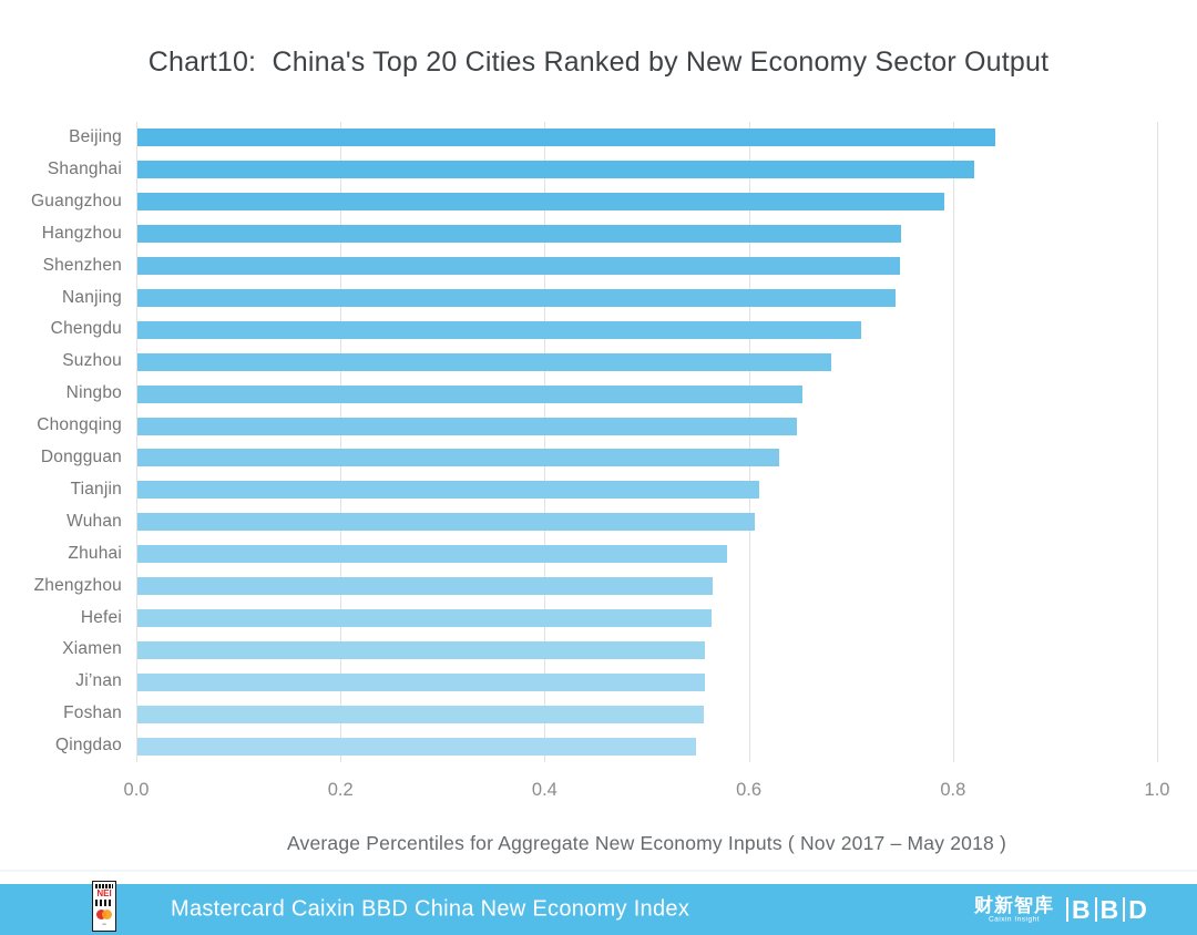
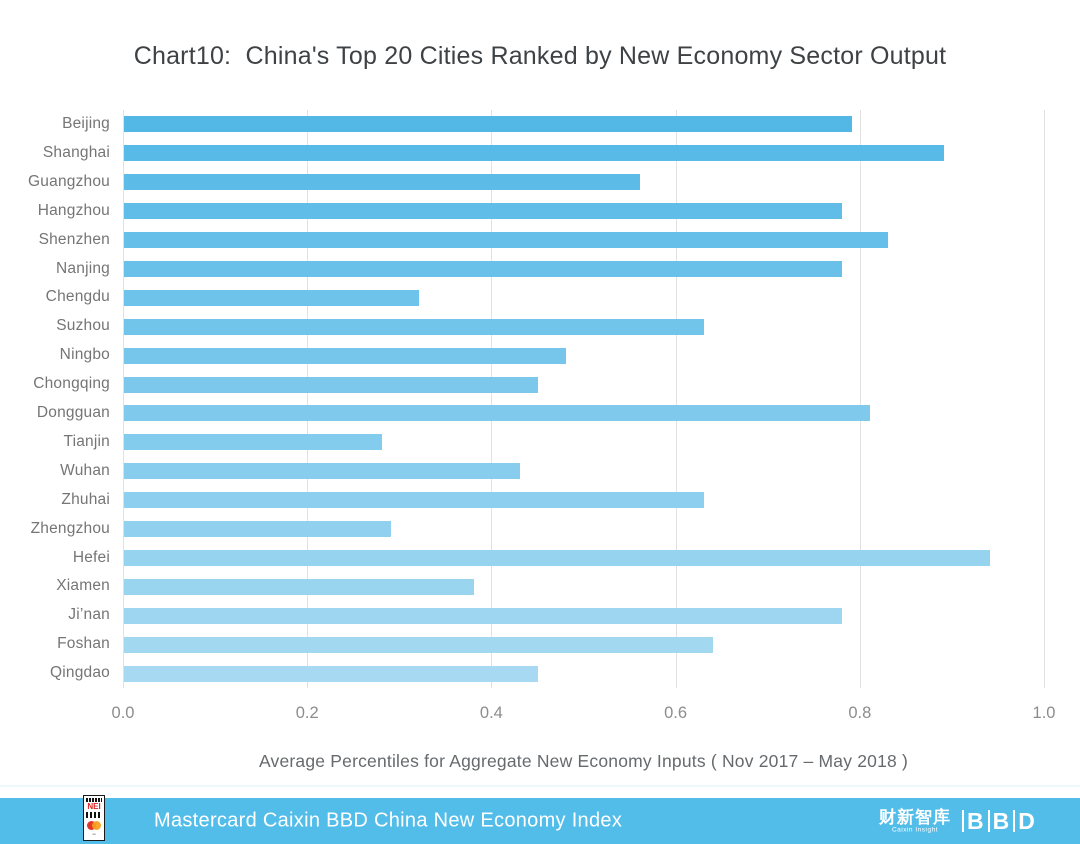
Beijing: 0.84 -> 0.79
Shanghai: 0.82 -> 0.89
Guangzhou: 0.79 -> 0.56
Hangzhou: 0.75 -> 0.78
Shenzhen: 0.75 -> 0.83
Nanjing: 0.74 -> 0.78
Chengdu: 0.71 -> 0.32
Suzhou: 0.68 -> 0.63
Ningbo: 0.65 -> 0.48
Chongqing: 0.65 -> 0.45
Dongguan: 0.63 -> 0.81
Tianjin: 0.61 -> 0.28
Wuhan: 0.60 -> 0.43
Zhuhai: 0.58 -> 0.63
Zhengzhou: 0.56 -> 0.29
Hefei: 0.56 -> 0.94
Xiamen: 0.56 -> 0.38
Ji’nan: 0.56 -> 0.78
Foshan: 0.56 -> 0.64
Qingdao: 0.55 -> 0.45
